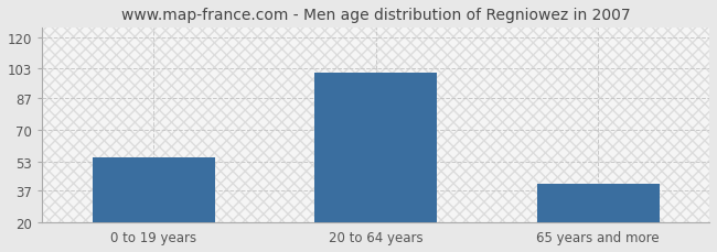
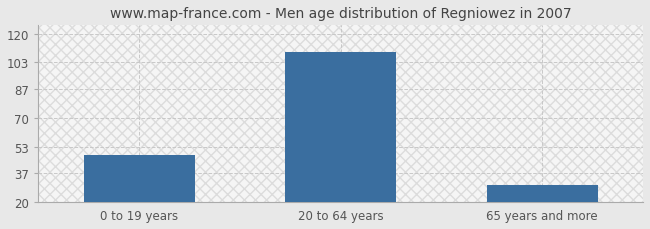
0 to 19 years: 55 -> 48
20 to 64 years: 101 -> 109
65 years and more: 41 -> 30
